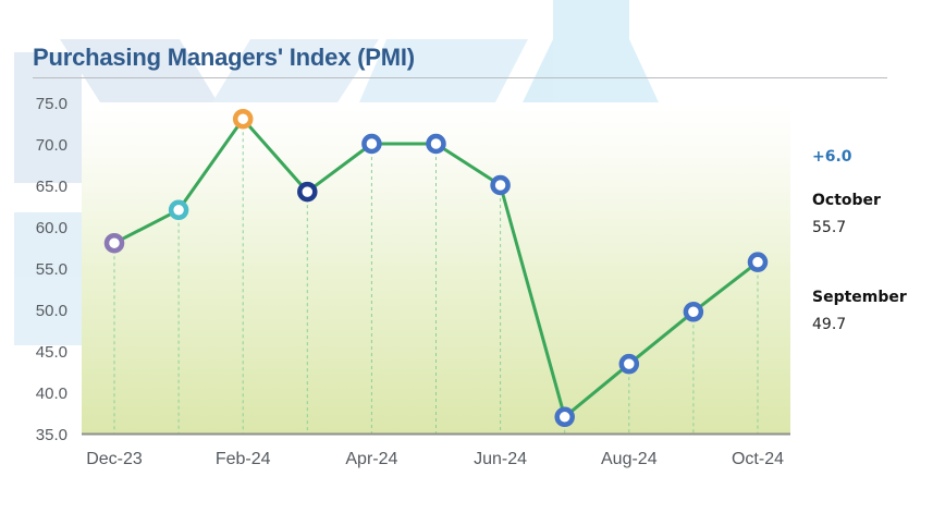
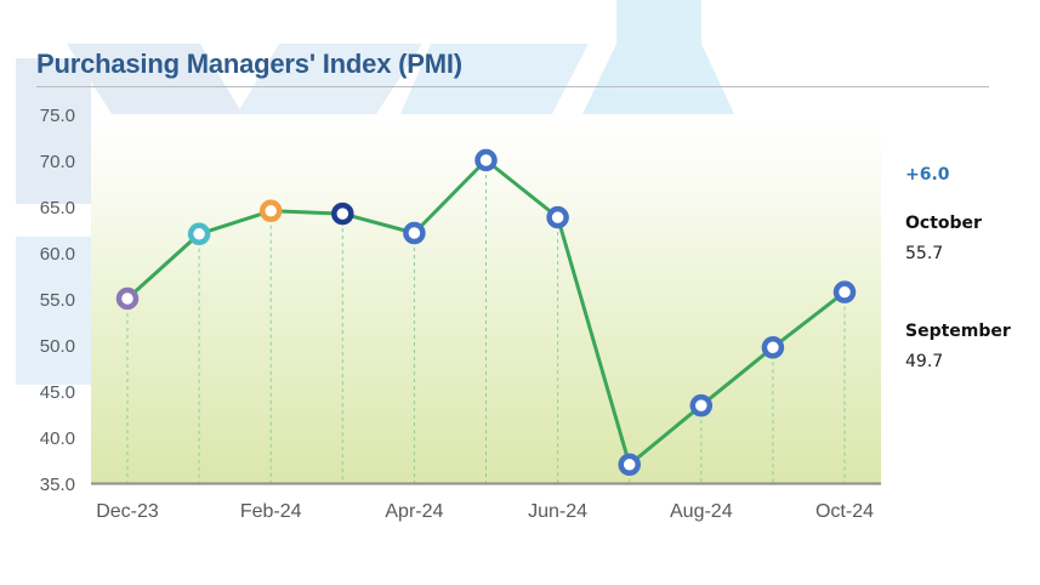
Dec-23: 58 -> 55
Feb-24: 73 -> 64
Apr-24: 70 -> 62
Jun-24: 65 -> 64
